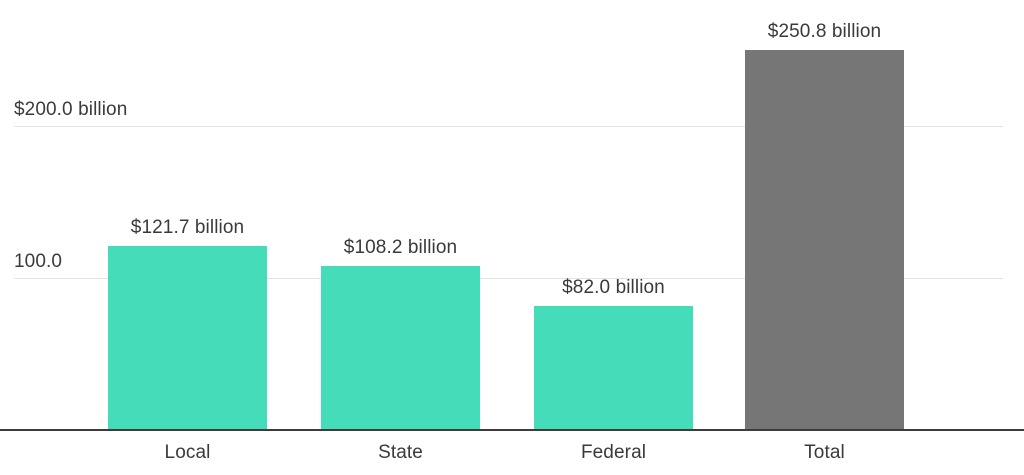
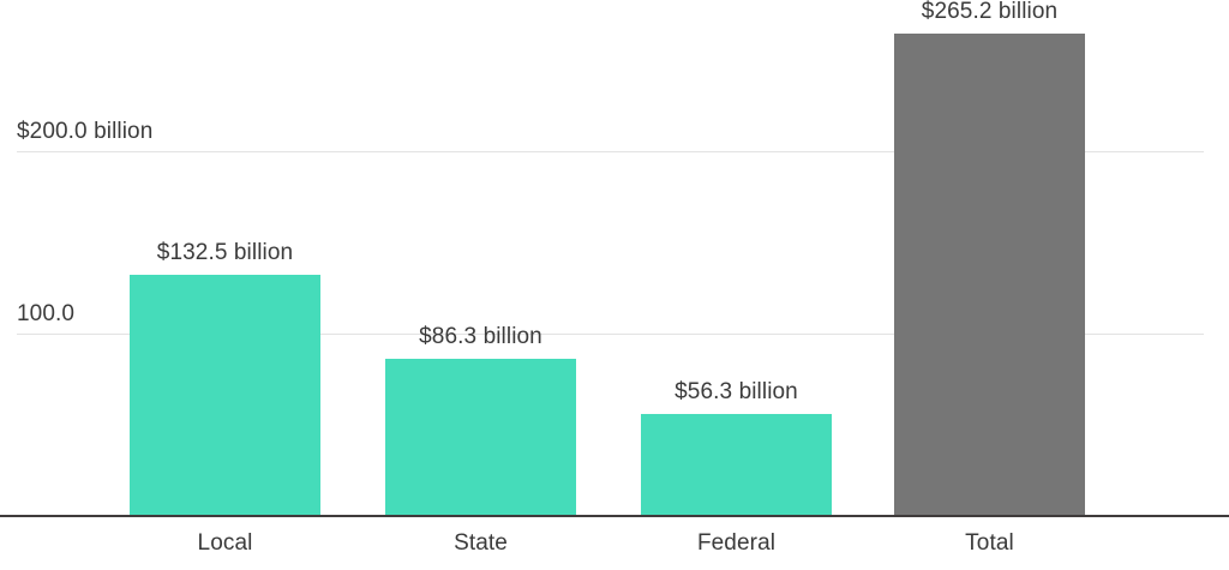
Local: $121.7 -> $132.5
State: $108.2 -> $86.3
Federal: $82.0 -> $56.3
Total: $250.8 -> $265.2
